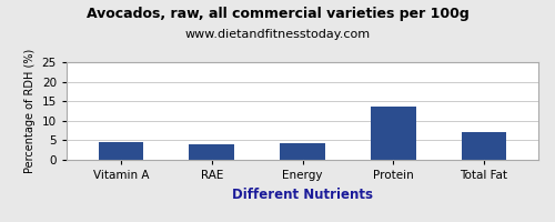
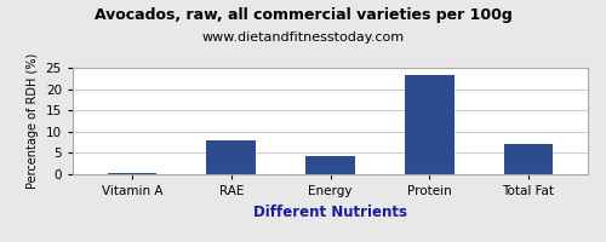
Vitamin A: 4.5 -> 0.2
RAE: 4.0 -> 8.0
Protein: 13.5 -> 23.2
